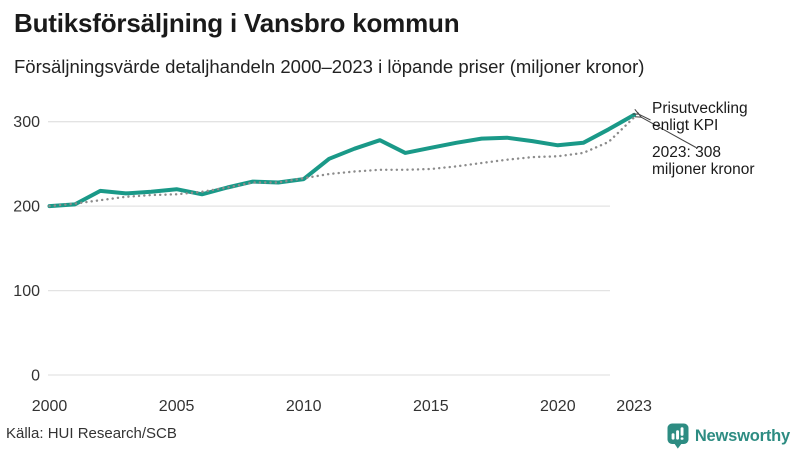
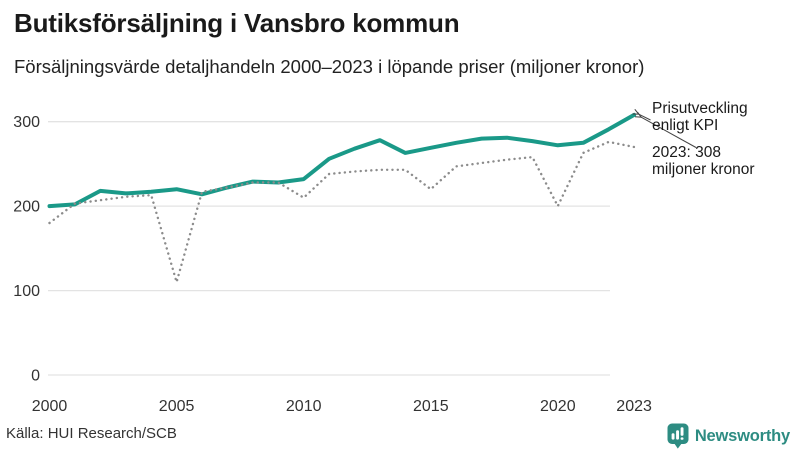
Prisutveckling enligt KPI/2000: 200 -> 180
Prisutveckling enligt KPI/2005: 210 -> 110
Prisutveckling enligt KPI/2010: 230 -> 210
Prisutveckling enligt KPI/2015: 240 -> 220
Prisutveckling enligt KPI/2020: 260 -> 200
Prisutveckling enligt KPI/2023: 300 -> 270
